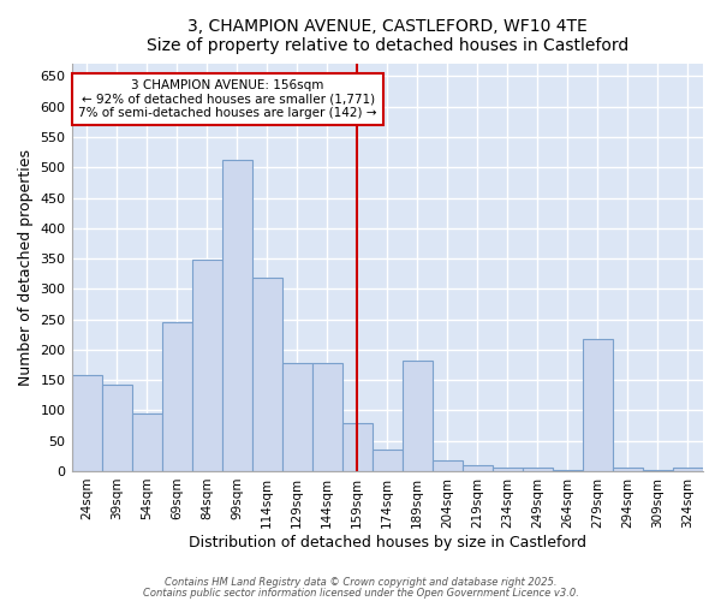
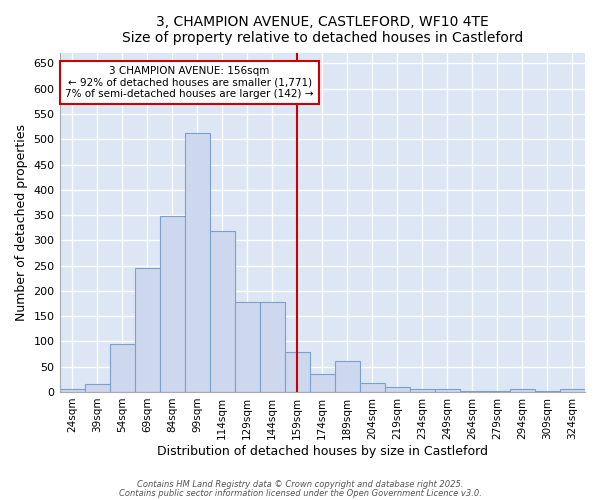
24sqm: 158 -> 5
39sqm: 142 -> 15
189sqm: 182 -> 62
279sqm: 218 -> 1
